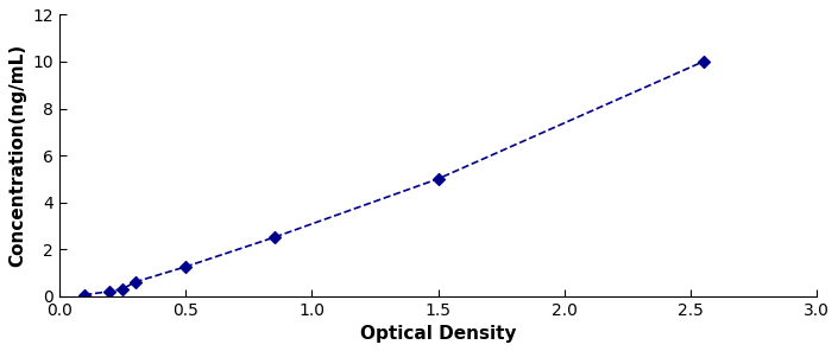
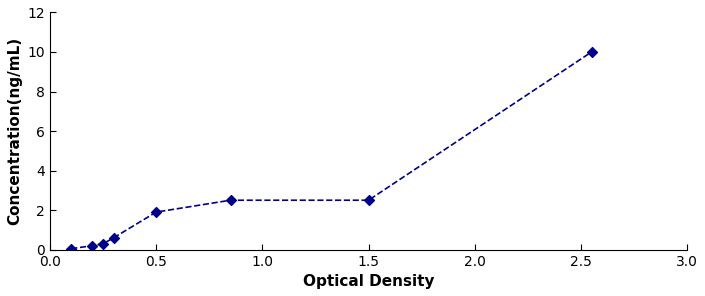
0.5: 1.2 -> 1.9
1.5: 5.0 -> 2.5
